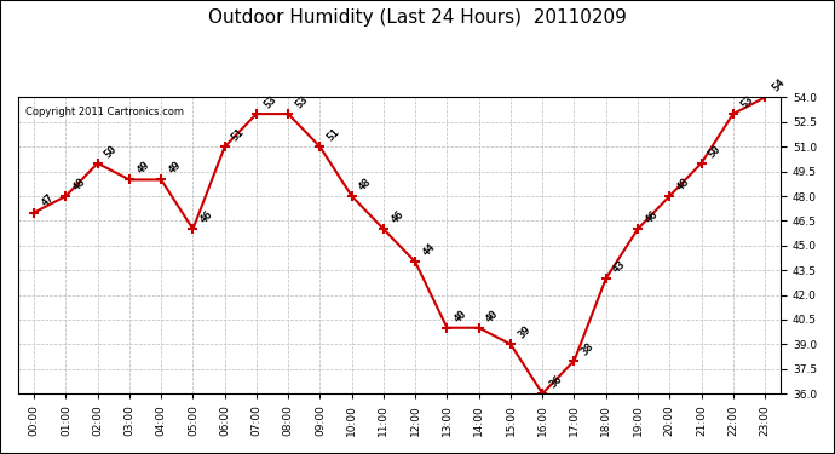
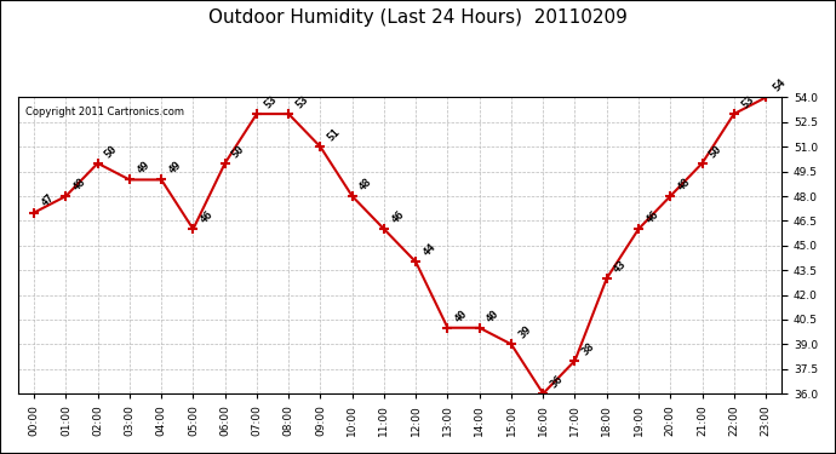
06:00: 51 -> 50
